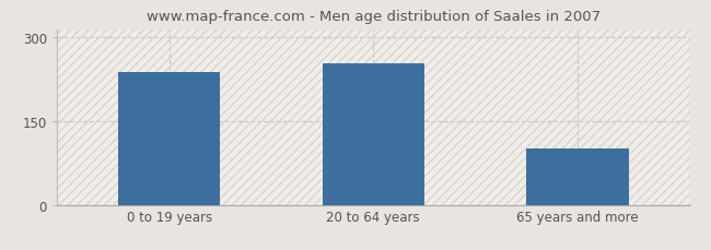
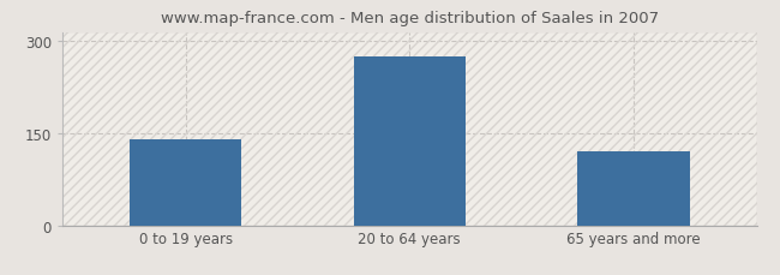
0 to 19 years: 238 -> 140
20 to 64 years: 254 -> 275
65 years and more: 100 -> 120
